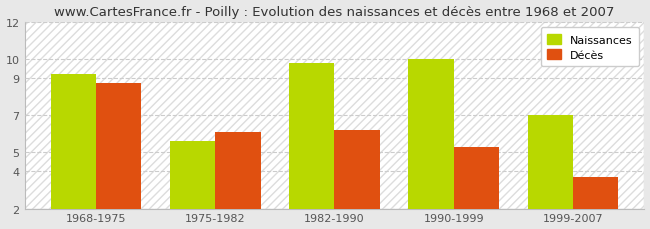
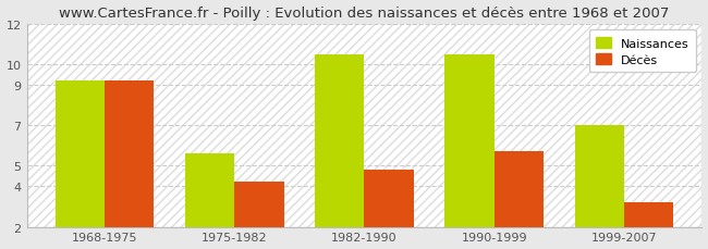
Décès/1968-1975: 8.7 -> 9.2
Décès/1975-1982: 6.1 -> 4.2
Naissances/1982-1990: 9.8 -> 10.5
Décès/1982-1990: 6.2 -> 4.8
Naissances/1990-1999: 10.0 -> 10.5
Décès/1990-1999: 5.3 -> 5.7
Décès/1999-2007: 3.7 -> 3.2
